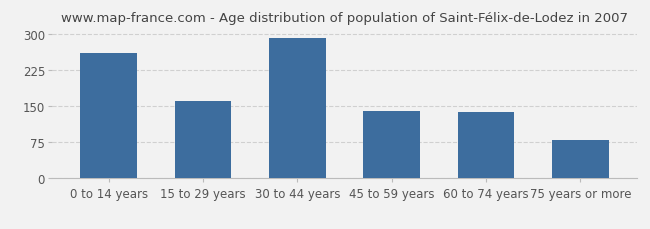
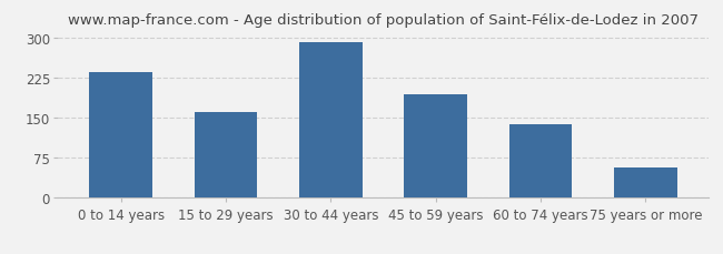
0 to 14 years: 260 -> 235
45 to 59 years: 140 -> 193
75 years or more: 80 -> 57
